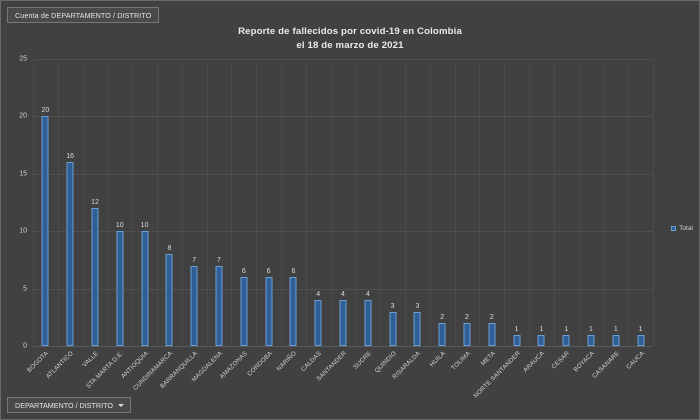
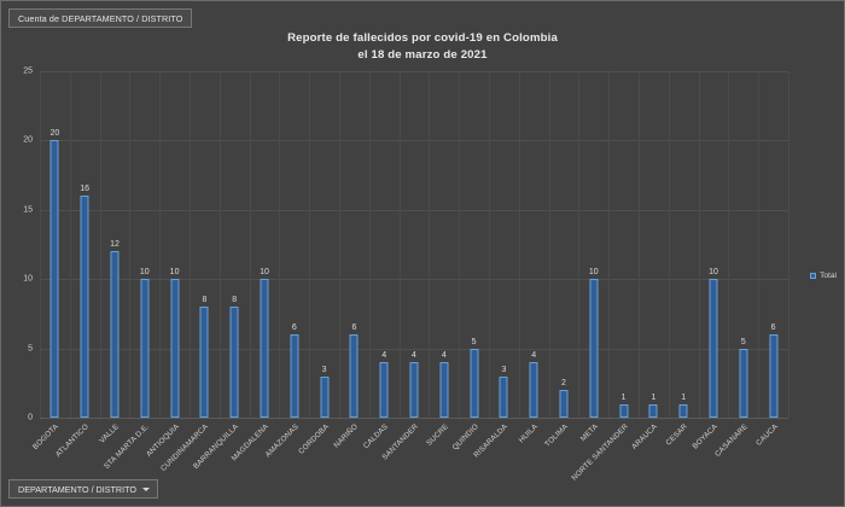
BARRANQUILLA: 7 -> 8
MAGDALENA: 7 -> 10
CORDOBA: 6 -> 3
QUINDIO: 3 -> 5
HUILA: 2 -> 4
META: 2 -> 10
BOYACA: 1 -> 10
CASANARE: 1 -> 5
CAUCA: 1 -> 6
